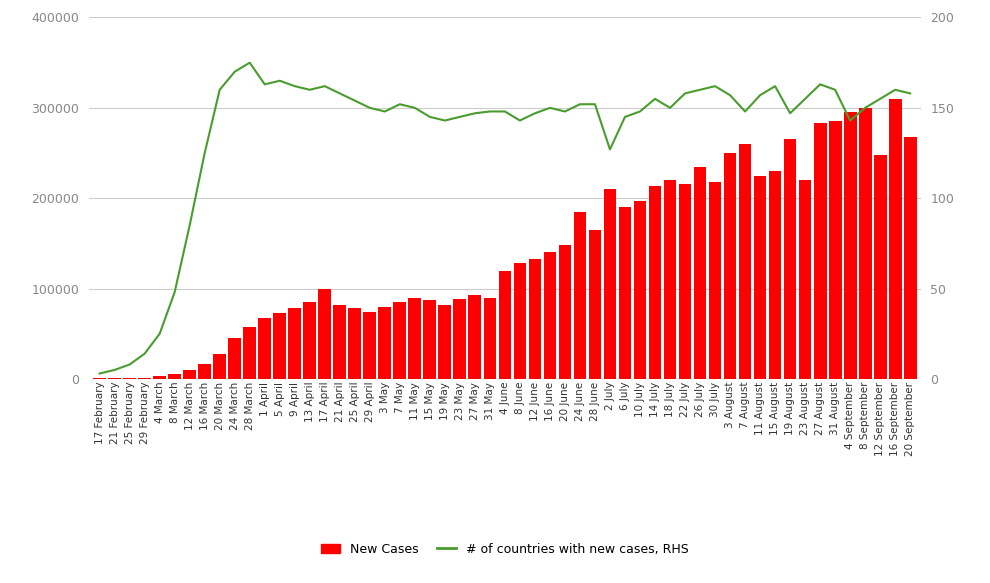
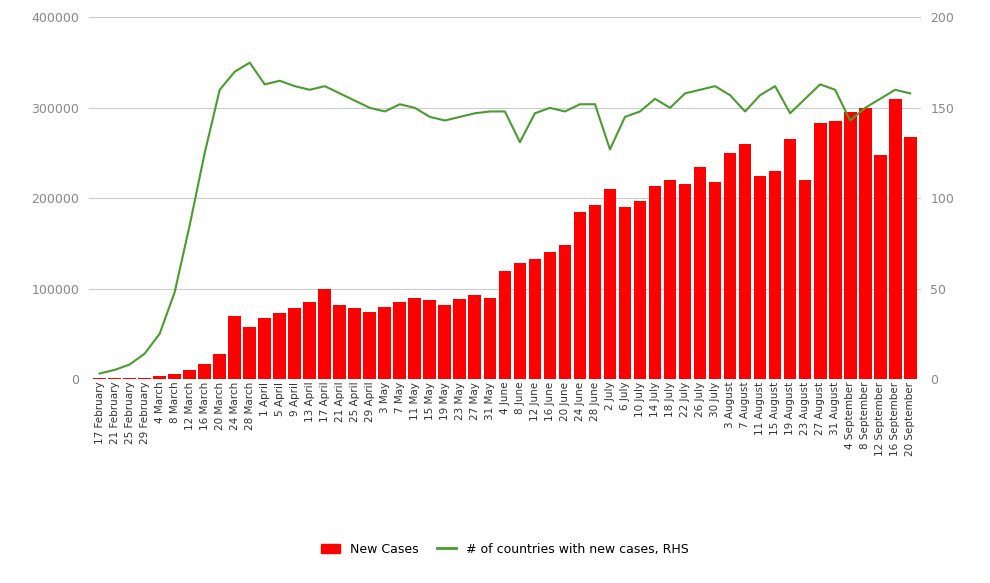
New Cases/24 March: 45000 -> 70000
# of countries with new cases, RHS/8 June: 143 -> 131
New Cases/28 June: 165000 -> 192000
